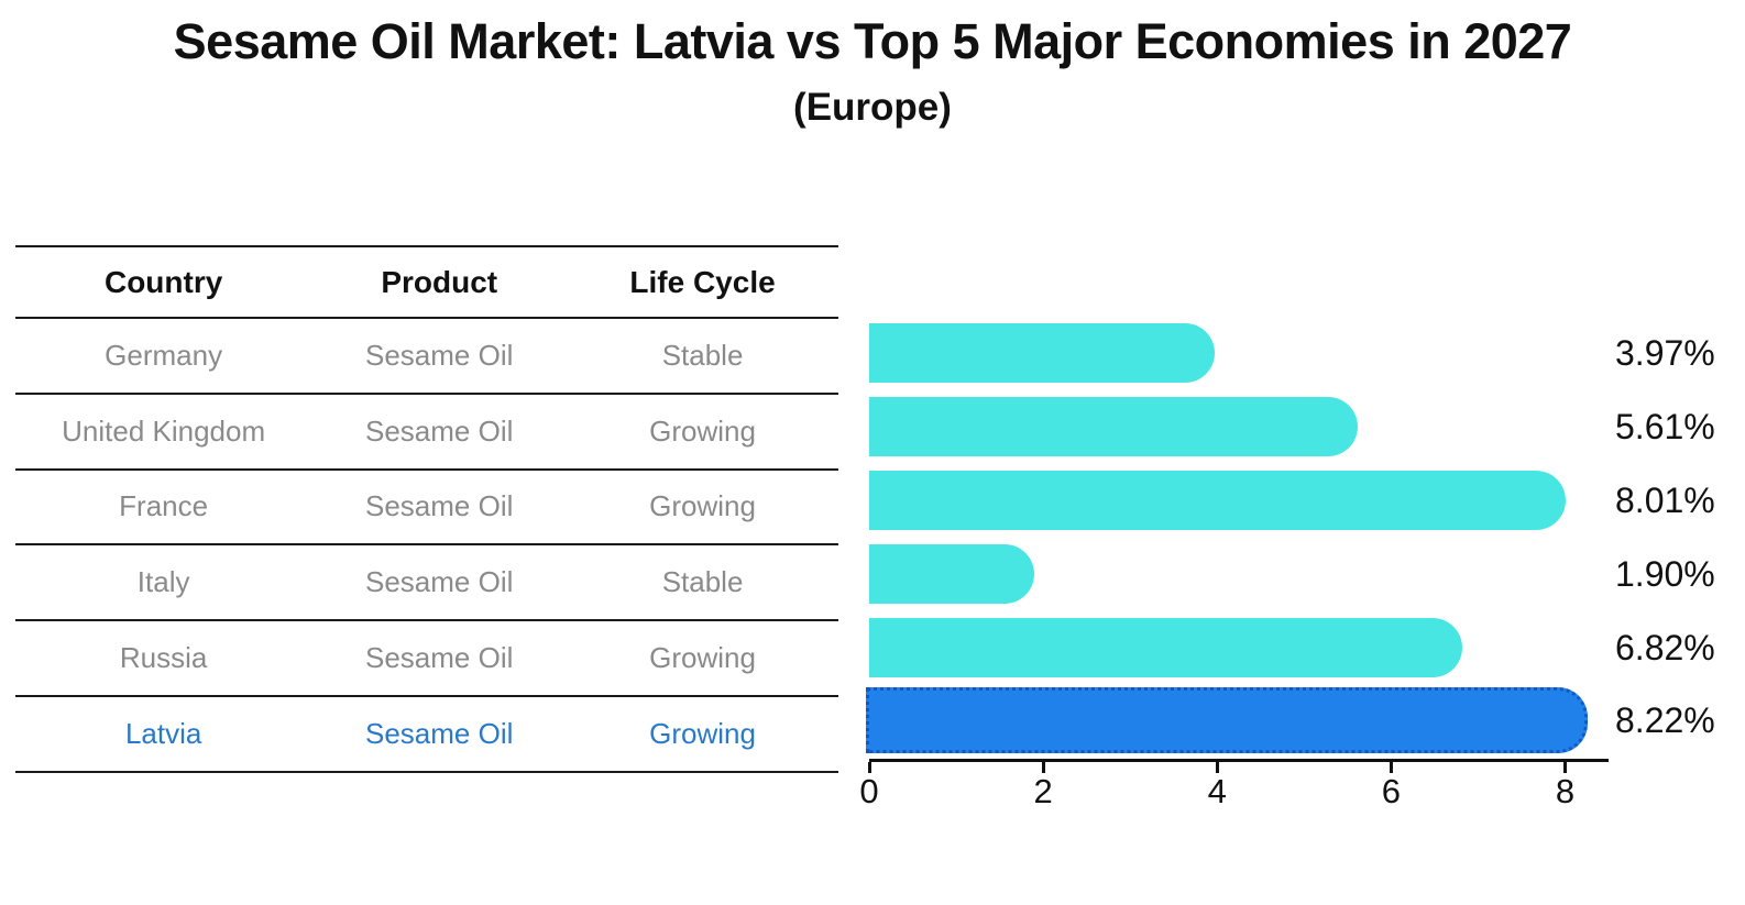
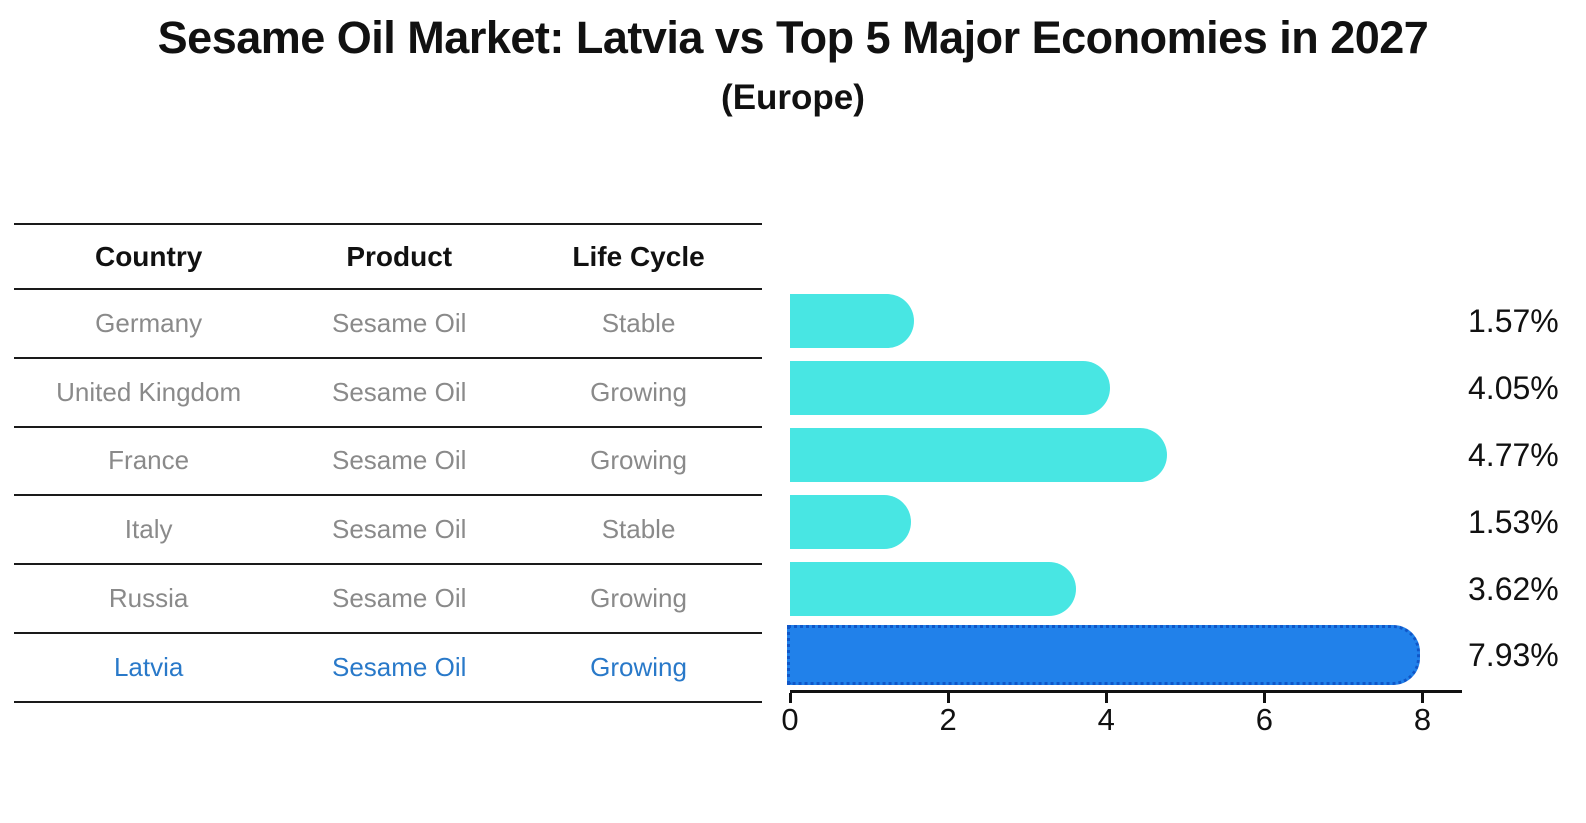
Germany: 3.97% -> 1.57%
United Kingdom: 5.61% -> 4.05%
France: 8.01% -> 4.77%
Italy: 1.90% -> 1.53%
Russia: 6.82% -> 3.62%
Latvia: 8.22% -> 7.93%
